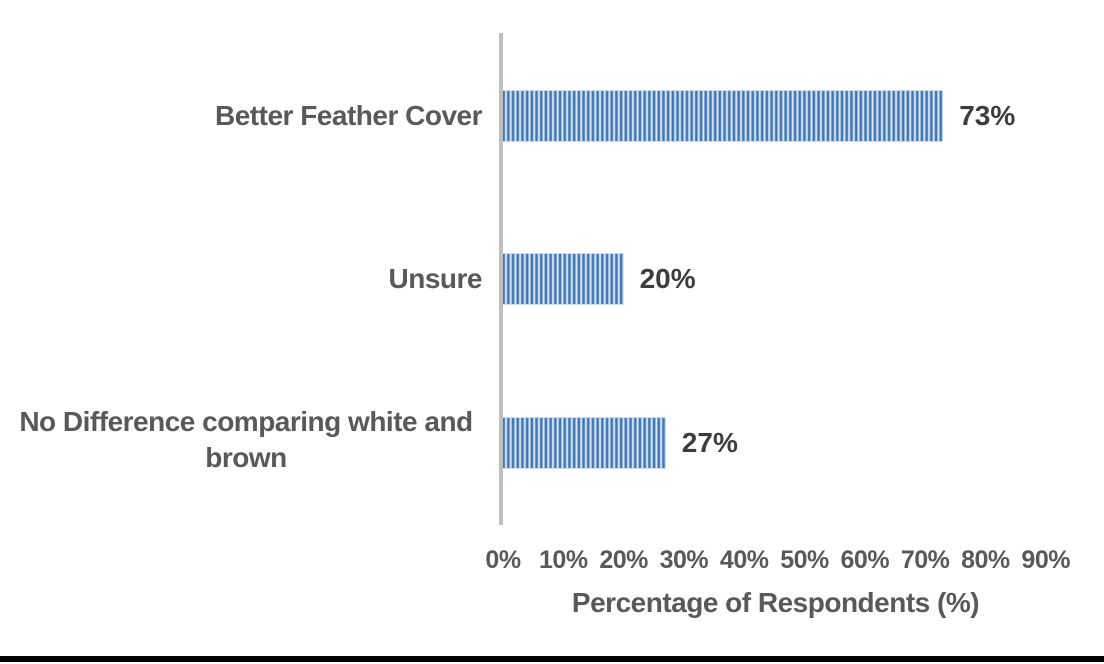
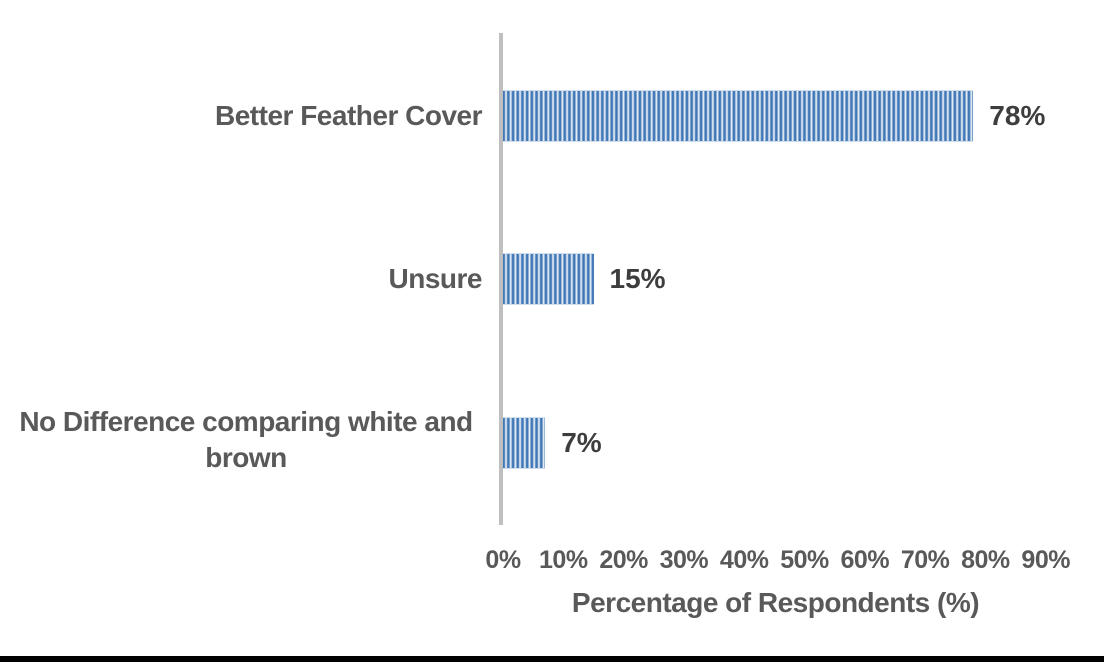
Better Feather Cover: 73% -> 78%
Unsure: 20% -> 15%
No Difference comparing white and brown: 27% -> 7%
